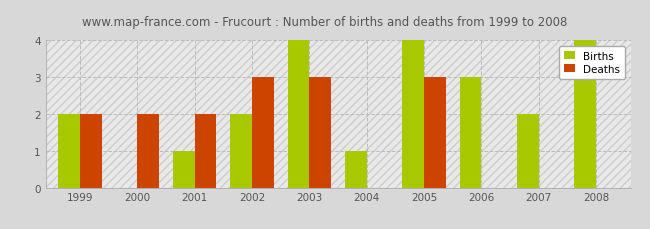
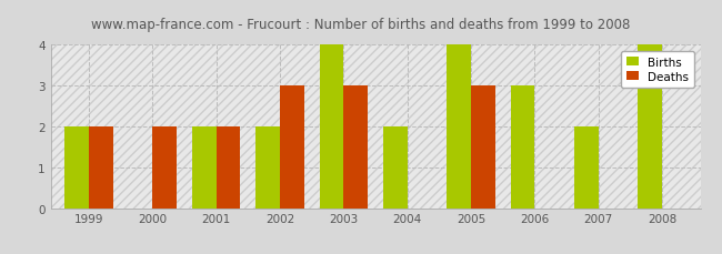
Births/2001: 1 -> 2
Births/2004: 1 -> 2
